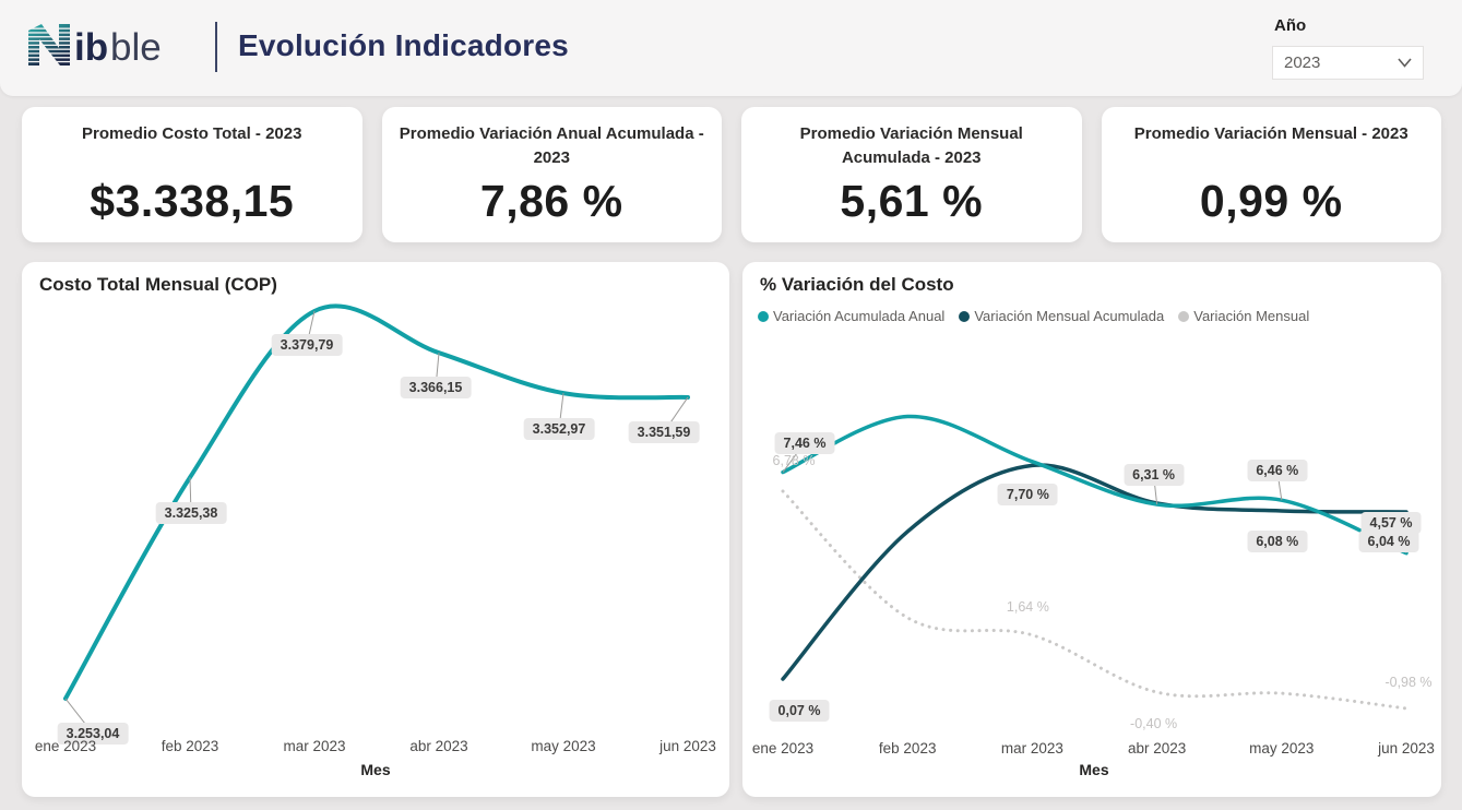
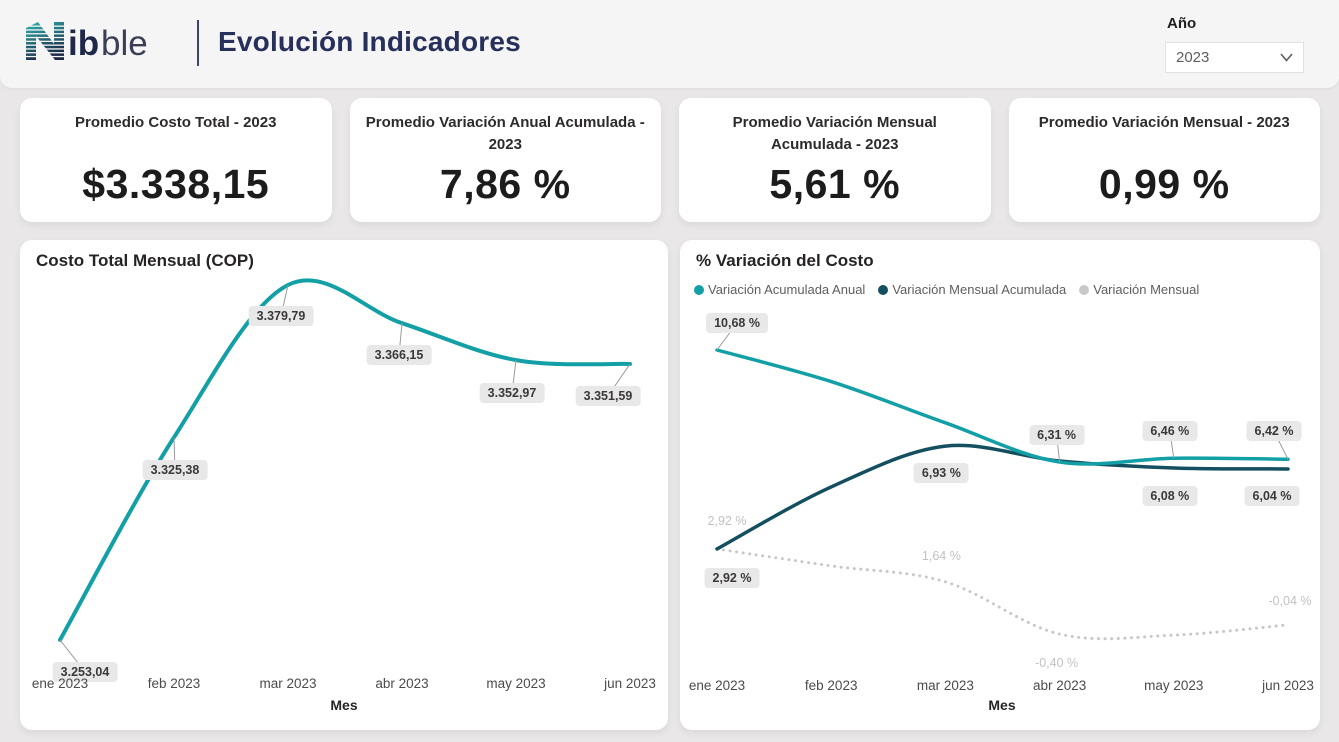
% Variación del Costo/Variación Acumulada Anual/ene 2023: 7,46 -> 10,68
% Variación del Costo/Variación Mensual Acumulada/ene 2023: 0,07 -> 2,92
% Variación del Costo/Variación Mensual/ene 2023: 6,78 -> 2,92
% Variación del Costo/Variación Mensual Acumulada/mar 2023: 7,70 -> 6,93
% Variación del Costo/Variación Acumulada Anual/jun 2023: 4,57 -> 6,42
% Variación del Costo/Variación Mensual/jun 2023: -0,98 -> -0,04
